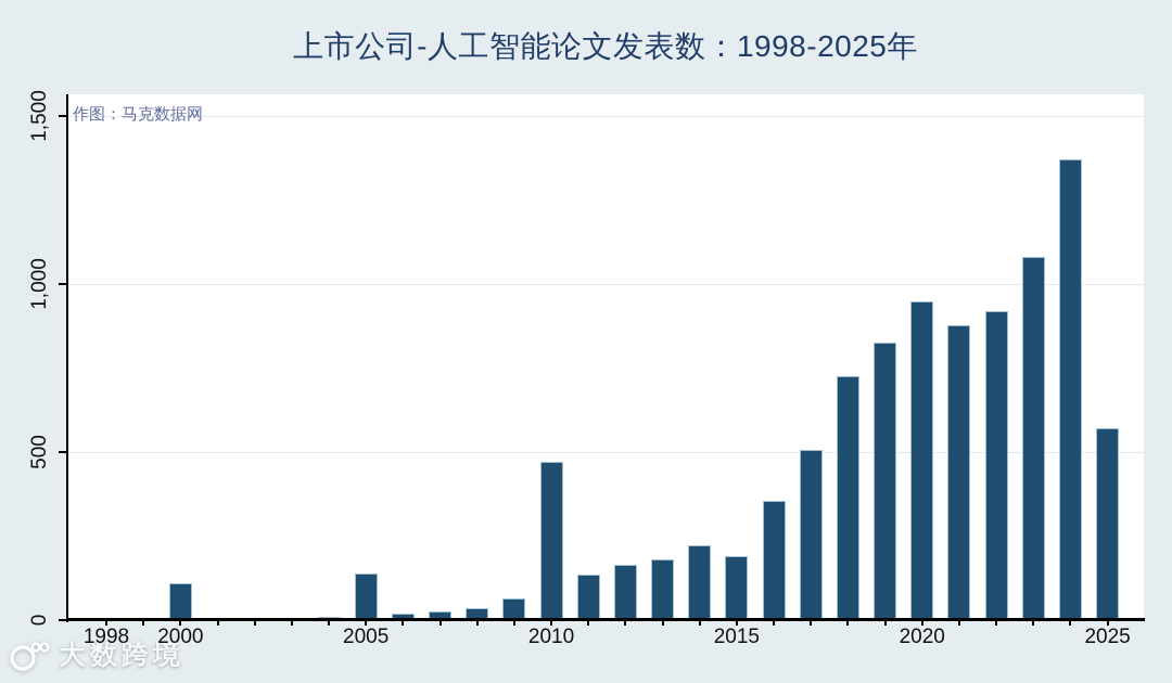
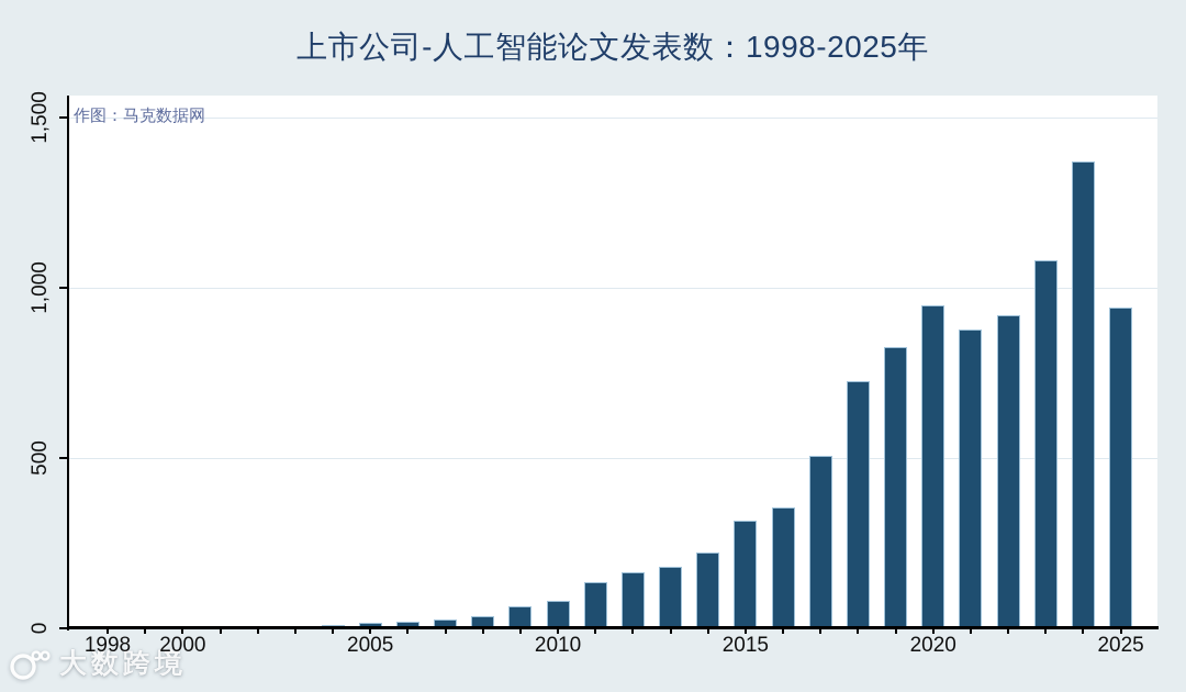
2000: 110 -> 10
2005: 140 -> 20
2010: 470 -> 80
2015: 190 -> 320
2025: 570 -> 940
